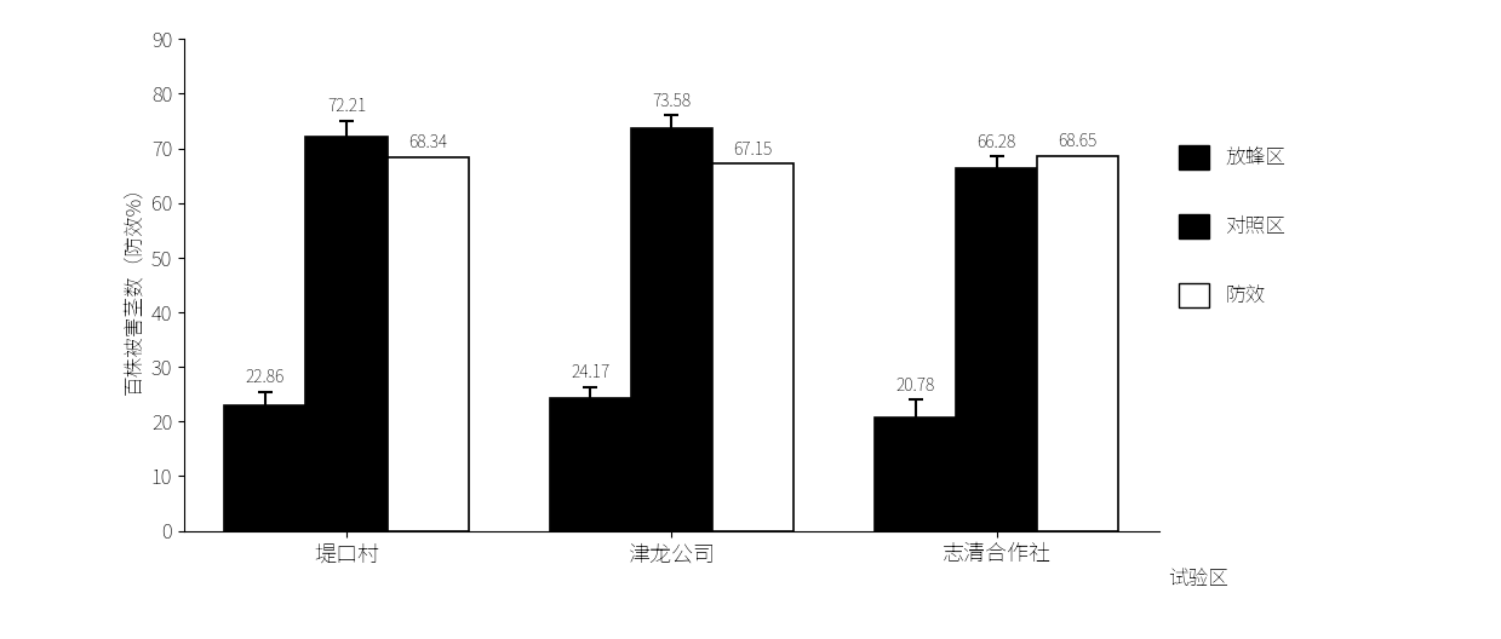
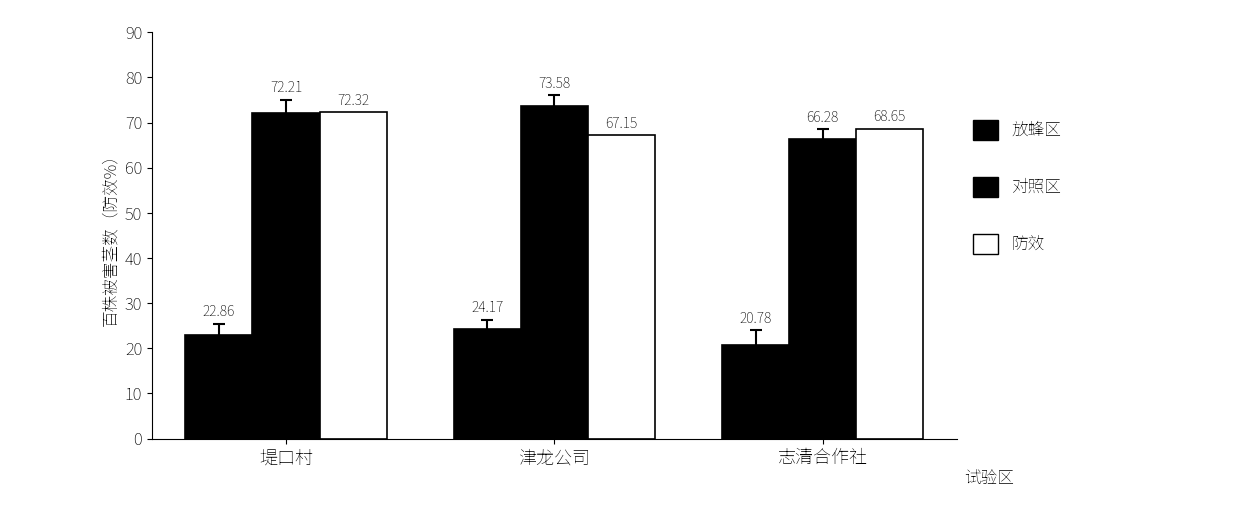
防效/堤口村: 68.34 -> 72.32
